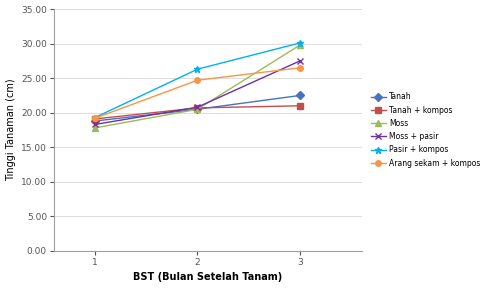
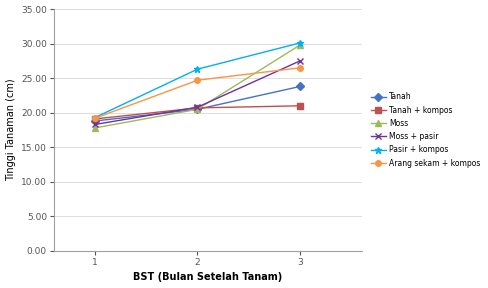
Tanah/3: 22.5 -> 23.8
